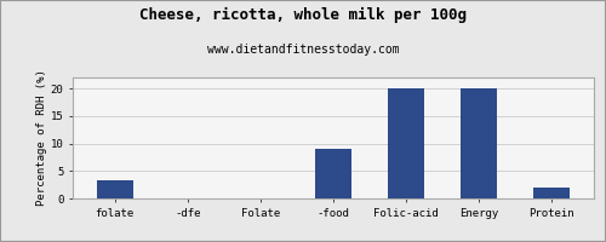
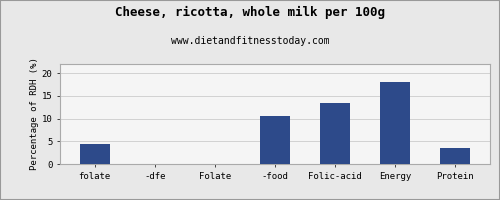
folate: 3.3 -> 4.5
-food: 9.0 -> 10.5
Folic-acid: 20.0 -> 13.5
Energy: 20.0 -> 18.0
Protein: 2.0 -> 3.5
